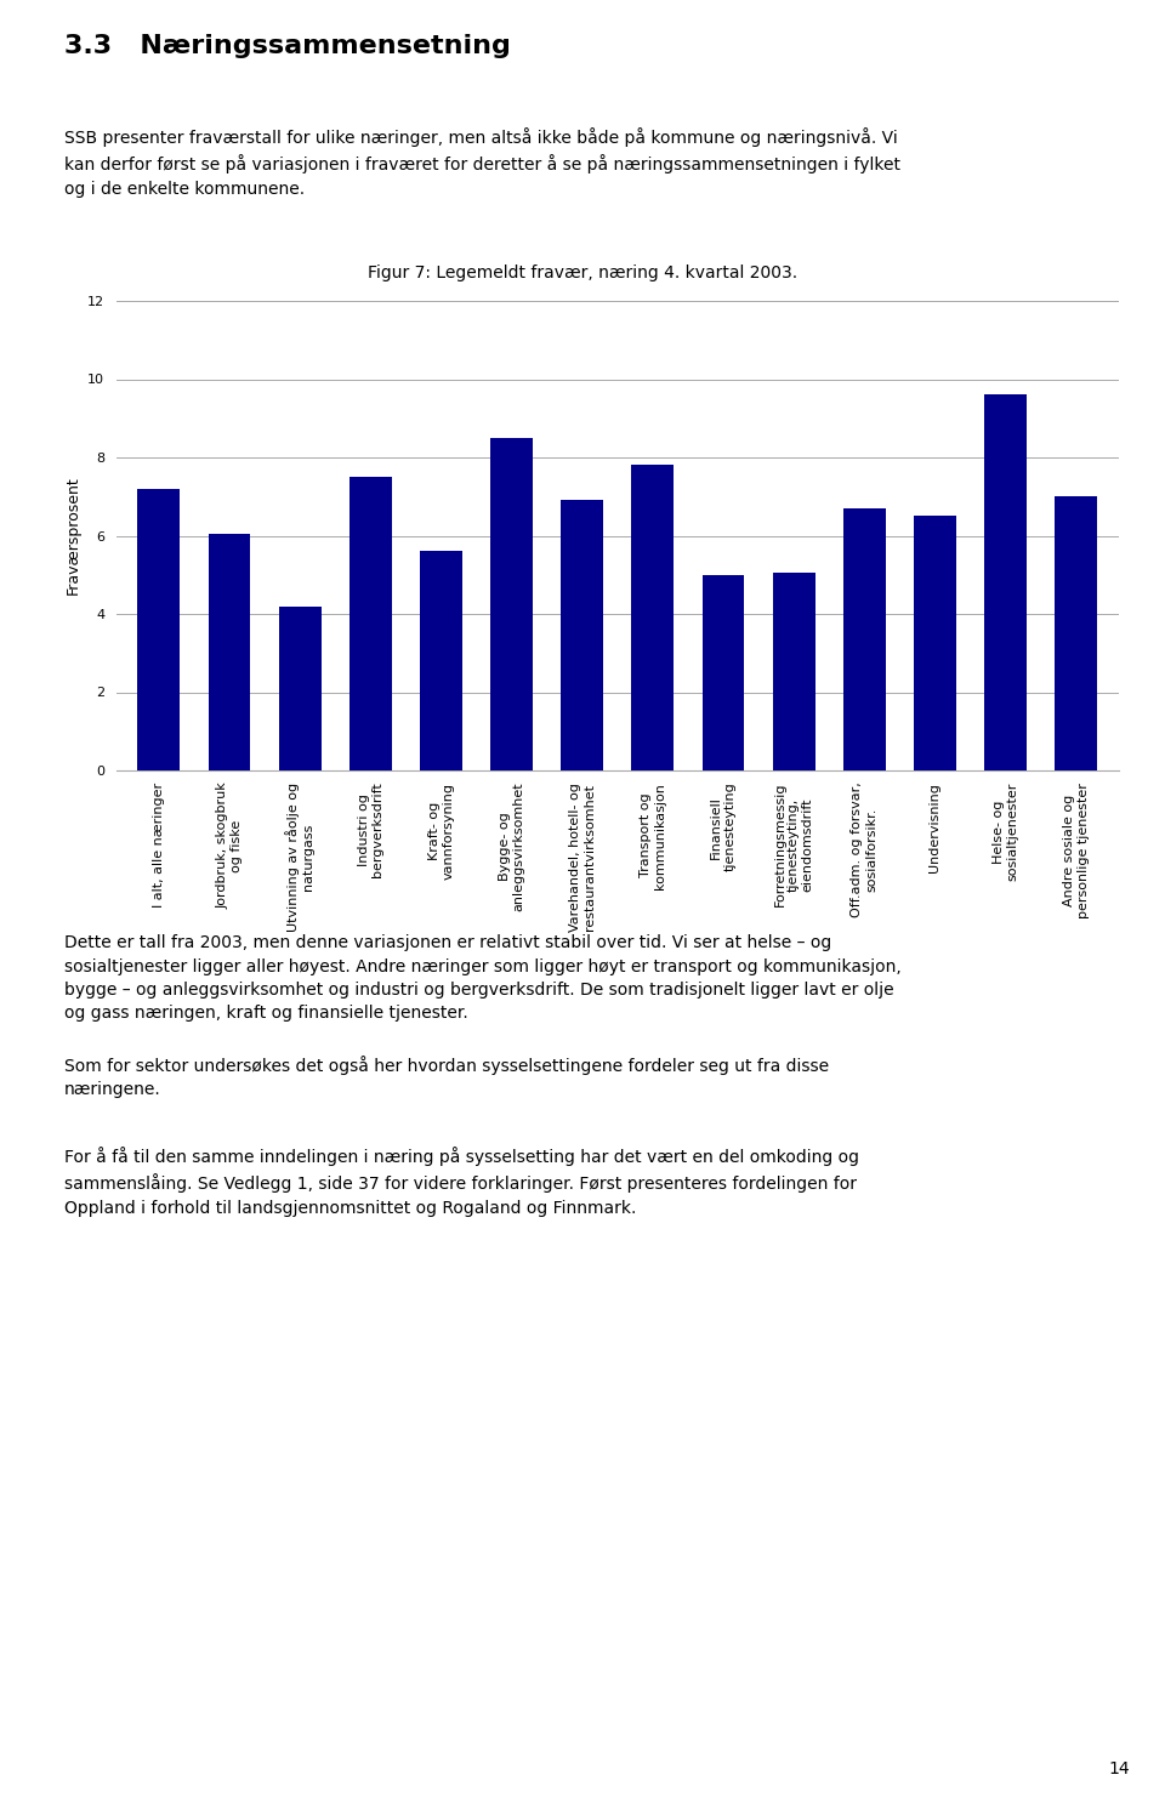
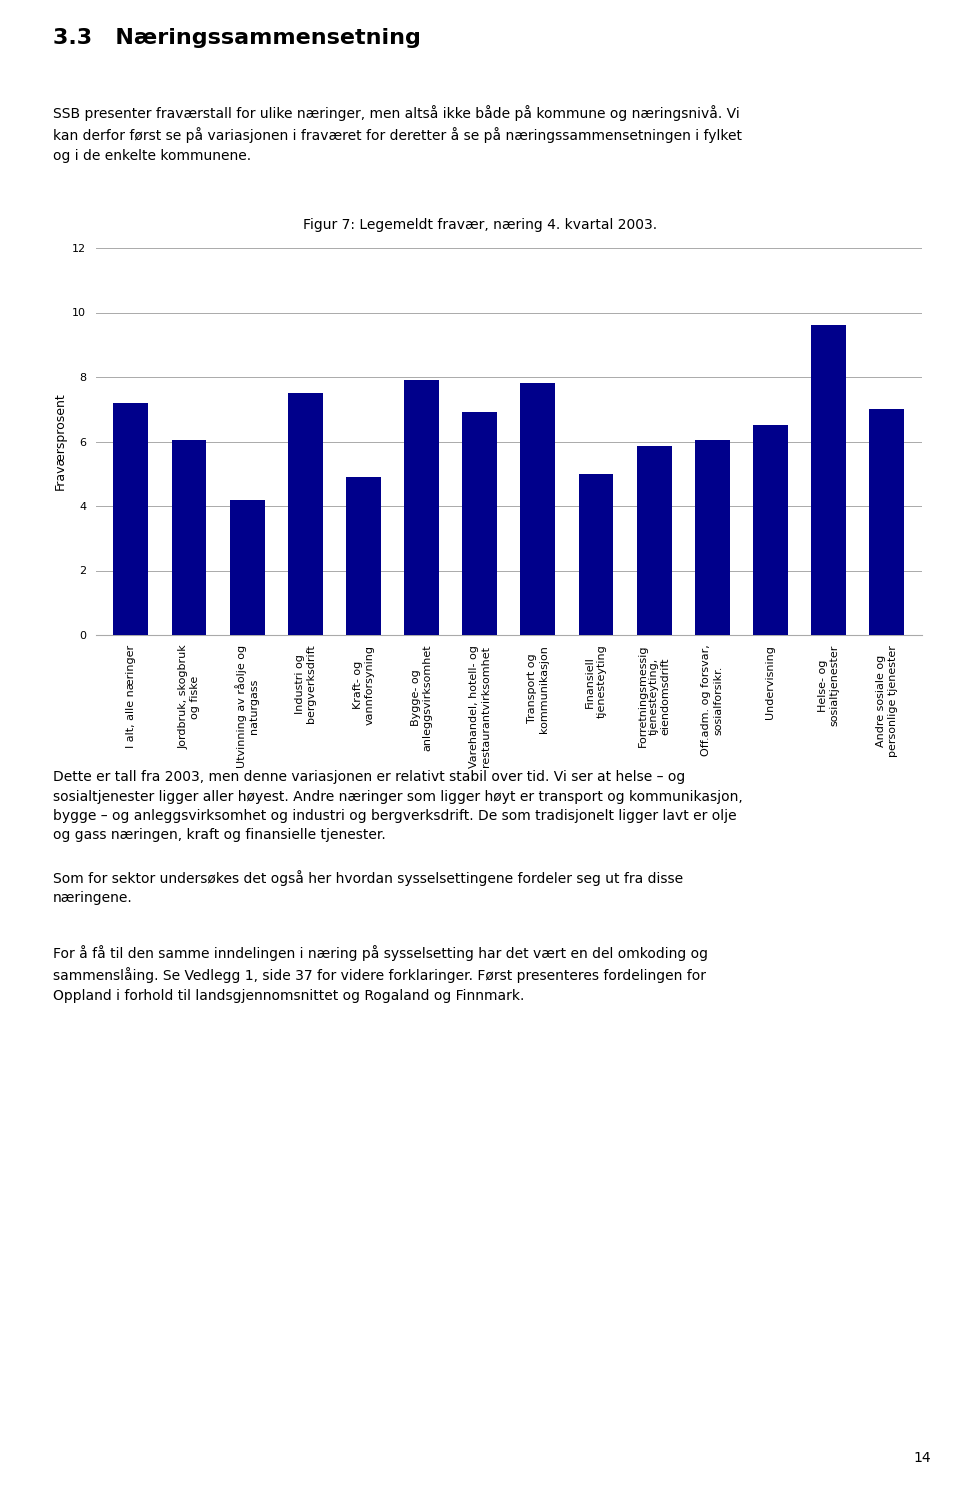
Kraft- og vannforsyning: 5.60 -> 4.90
Bygge- og anleggsvirksomhet: 8.50 -> 7.90
Forretningsmessig tjenesteyting, eiendomsdrift: 5.05 -> 5.85
Off.adm. og forsvar, sosialforsikr.: 6.70 -> 6.05
